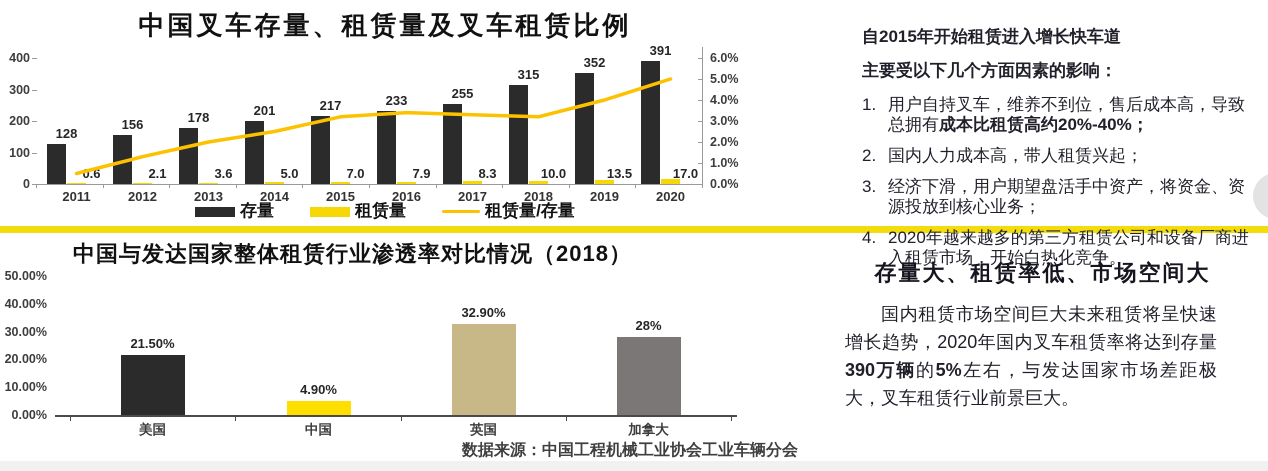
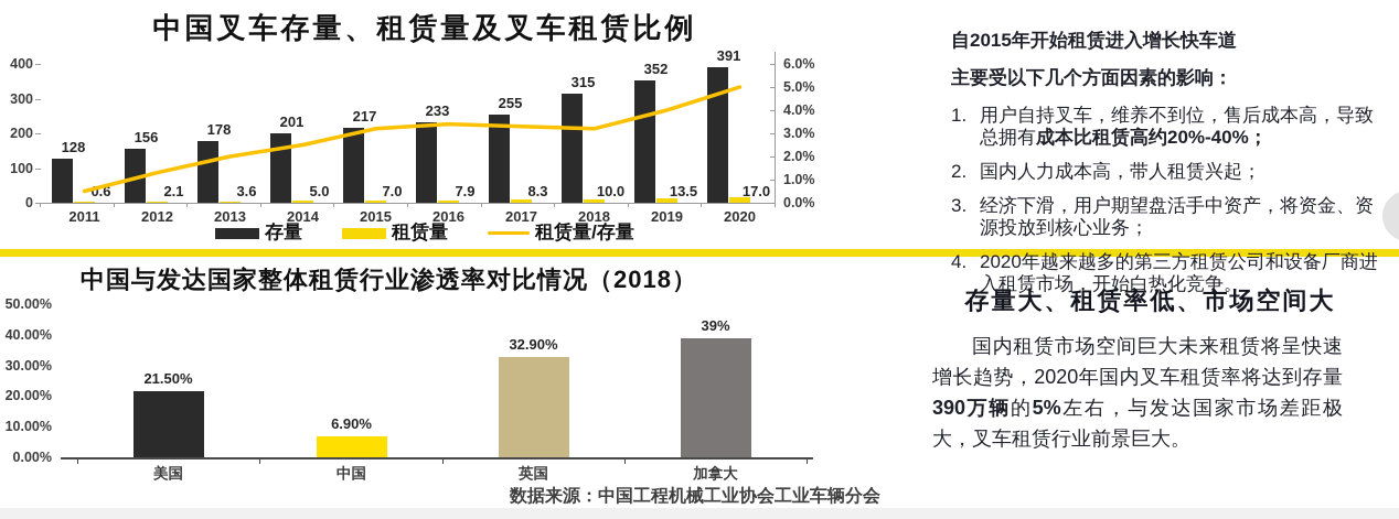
中国与发达国家整体租赁行业渗透率对比情况（2018）/中国: 4.90% -> 6.90%
中国与发达国家整体租赁行业渗透率对比情况（2018）/加拿大: 28% -> 39%
